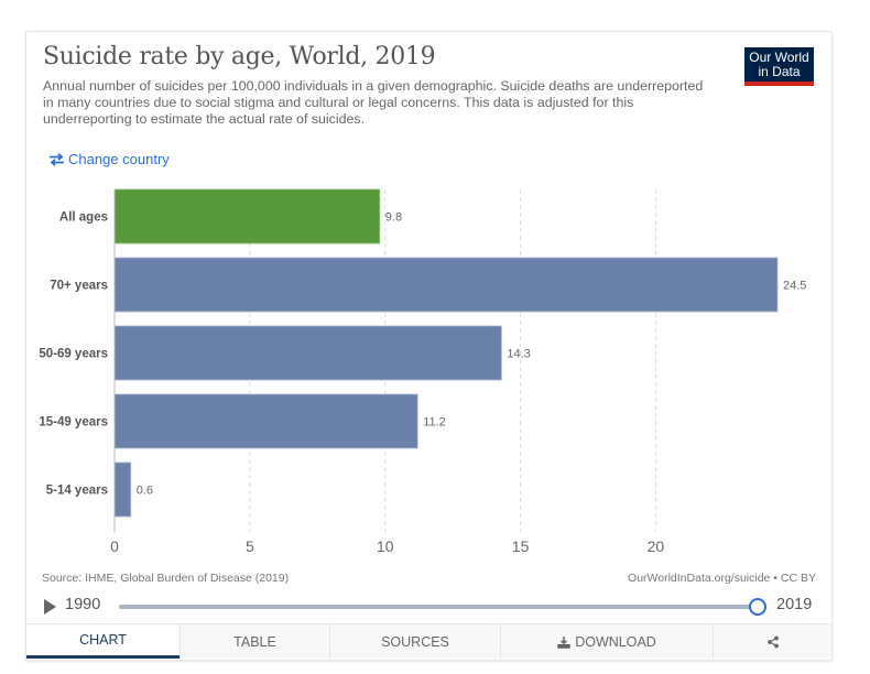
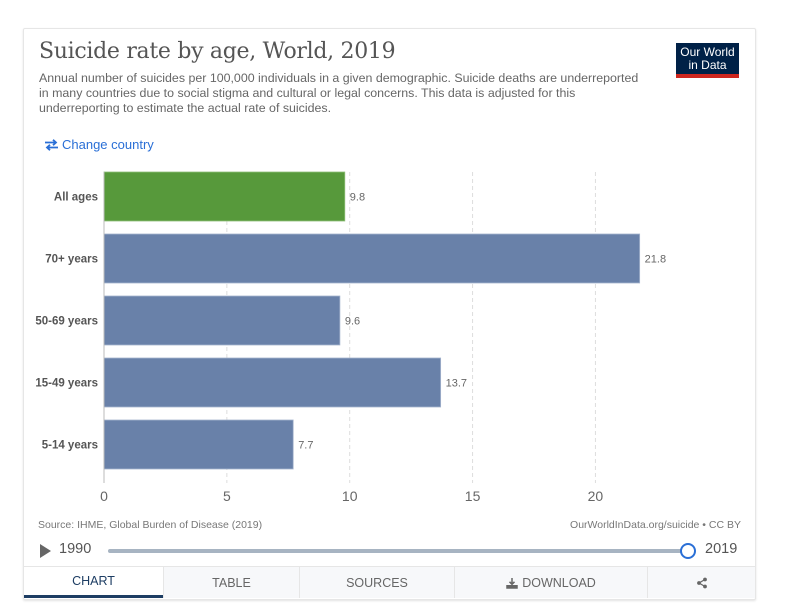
70+ years: 24.5 -> 21.8
50-69 years: 14.3 -> 9.6
15-49 years: 11.2 -> 13.7
5-14 years: 0.6 -> 7.7
